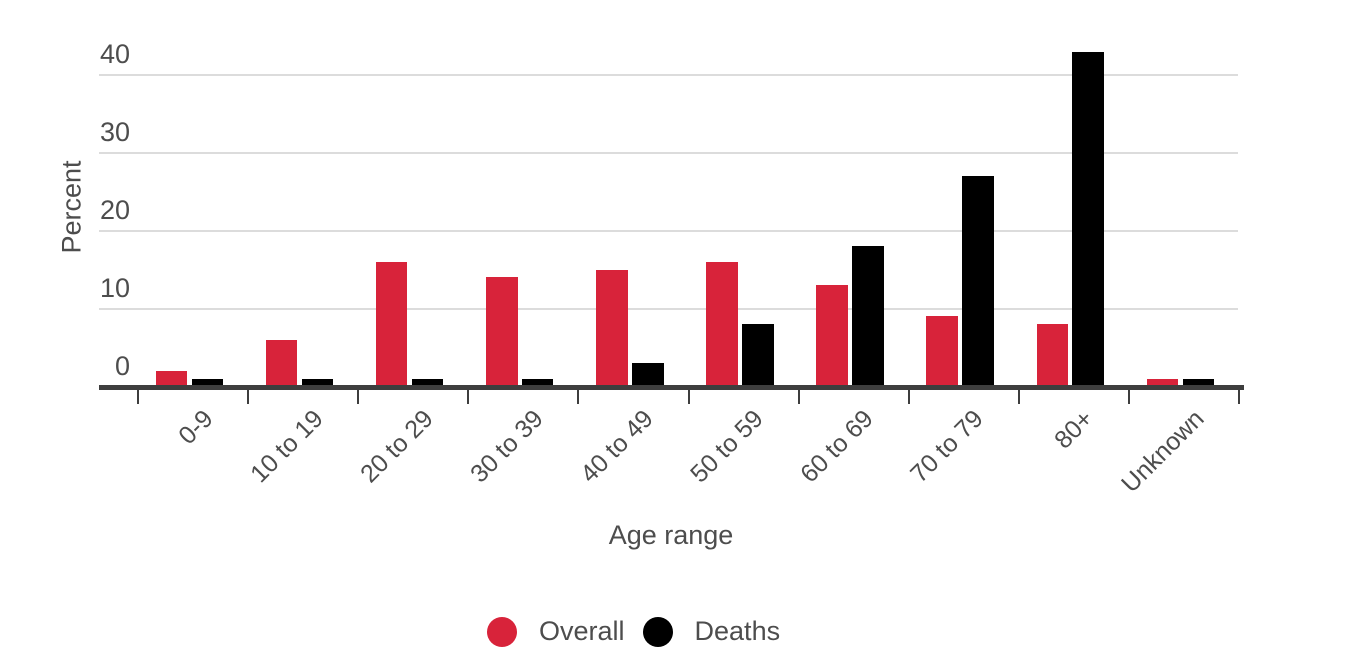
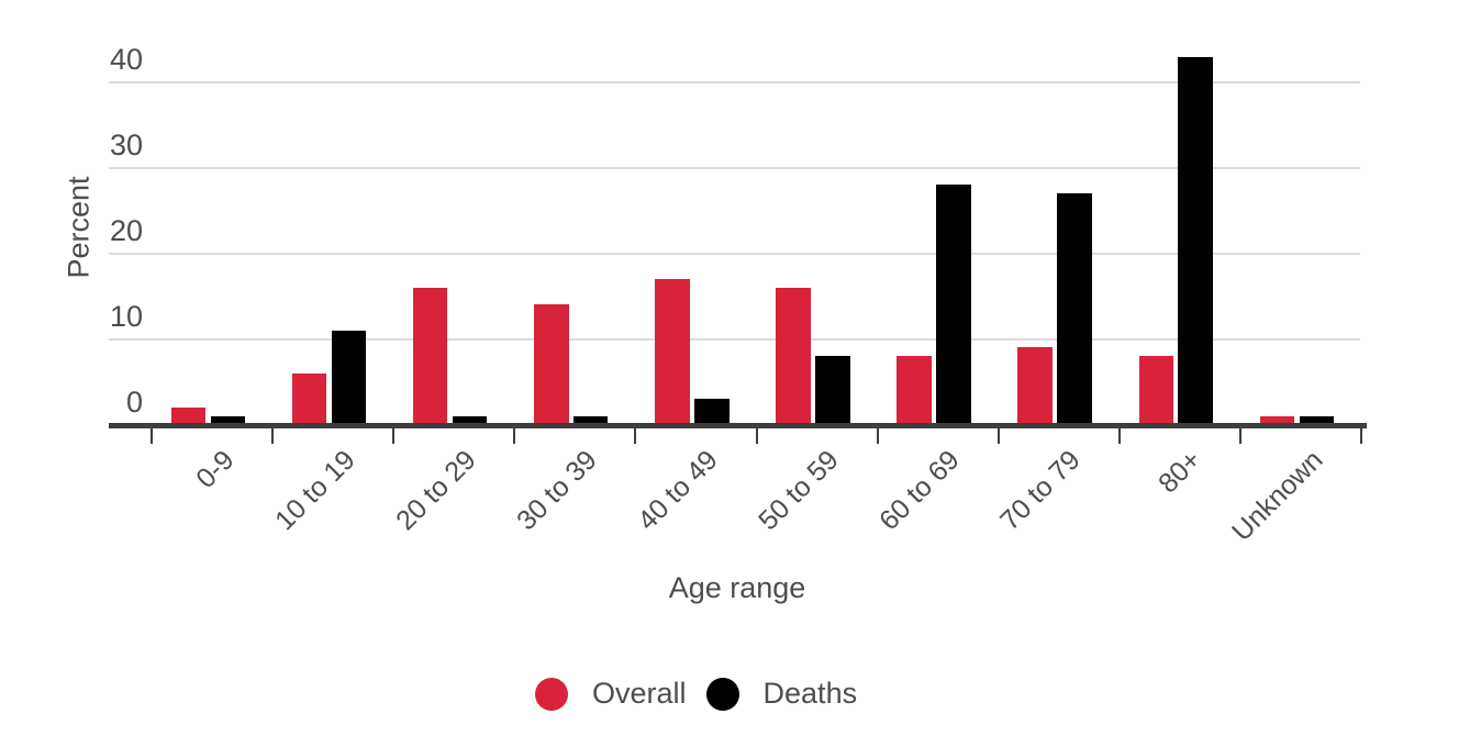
Deaths/10 to 19: 1 -> 11
Overall/40 to 49: 15 -> 17
Overall/60 to 69: 13 -> 8
Deaths/60 to 69: 18 -> 28
